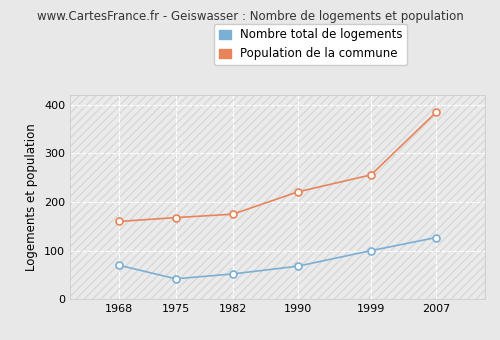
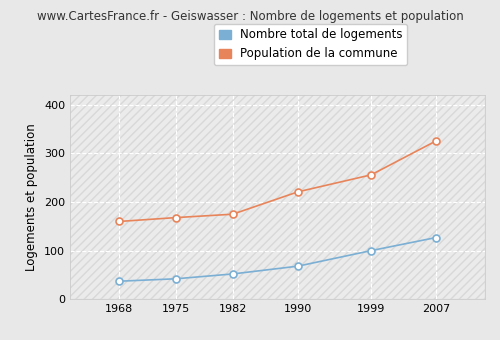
Nombre total de logements/1968: 70 -> 37
Population de la commune/2007: 385 -> 326
